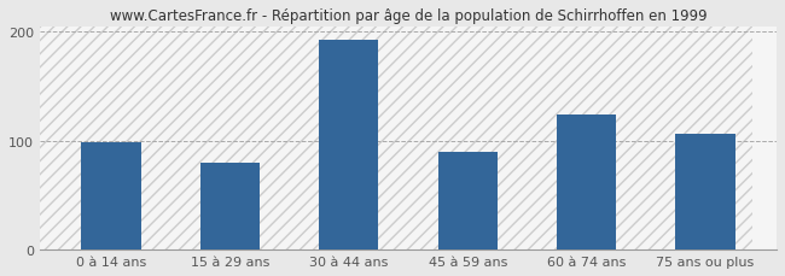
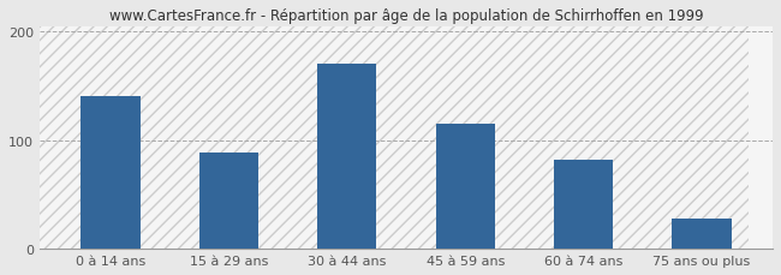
0 à 14 ans: 98 -> 140
15 à 29 ans: 80 -> 88
30 à 44 ans: 192 -> 170
45 à 59 ans: 90 -> 115
60 à 74 ans: 124 -> 82
75 ans ou plus: 106 -> 28
